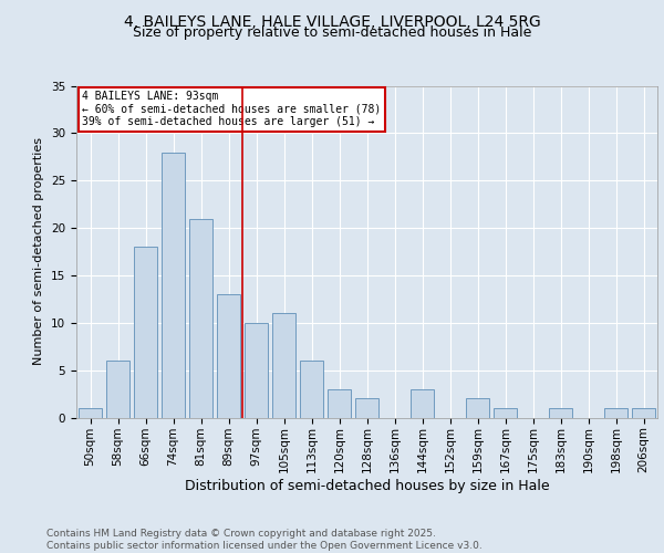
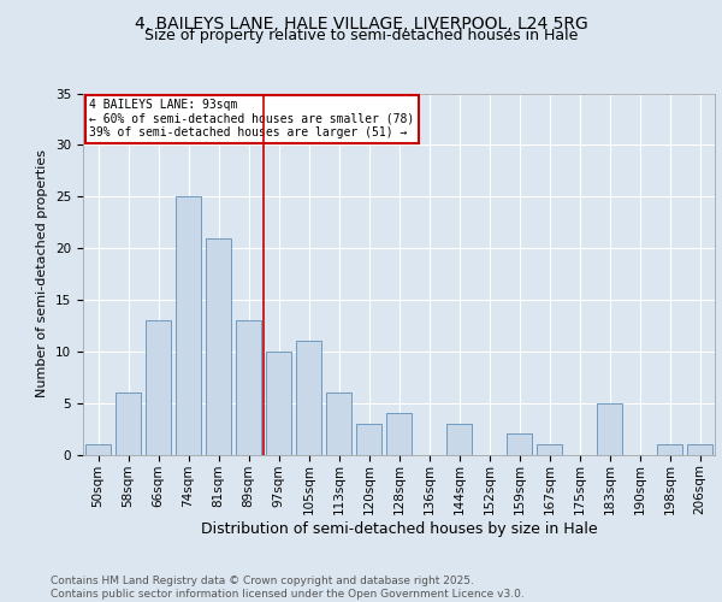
66sqm: 18 -> 13
74sqm: 28 -> 25
128sqm: 2 -> 4
183sqm: 1 -> 5
